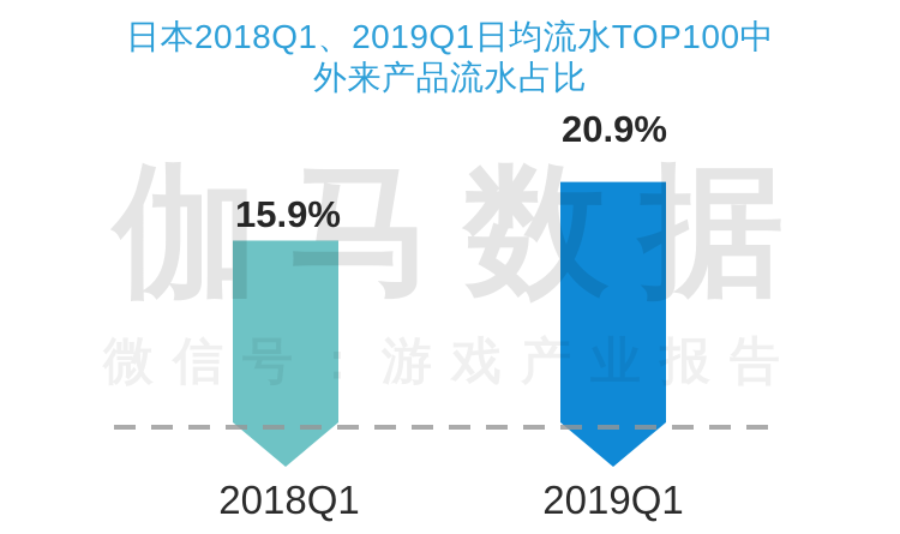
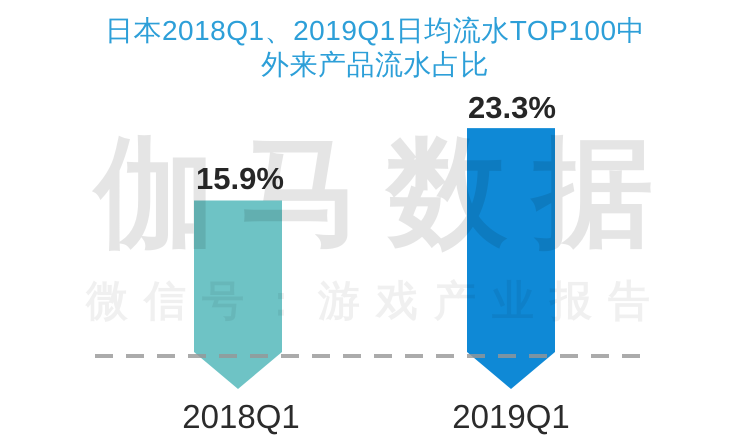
2019Q1: 20.9% -> 23.3%
